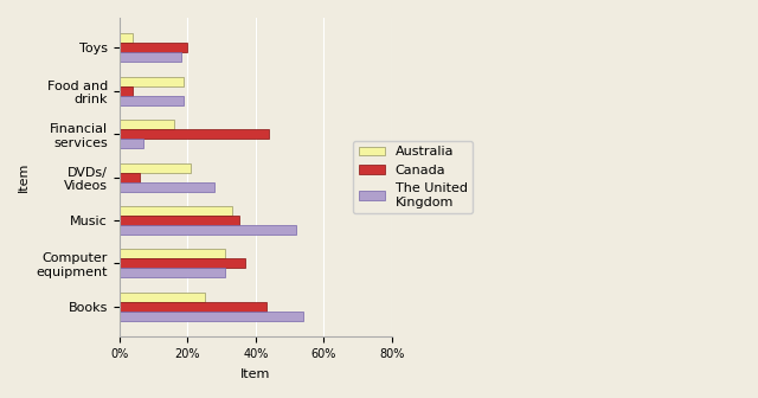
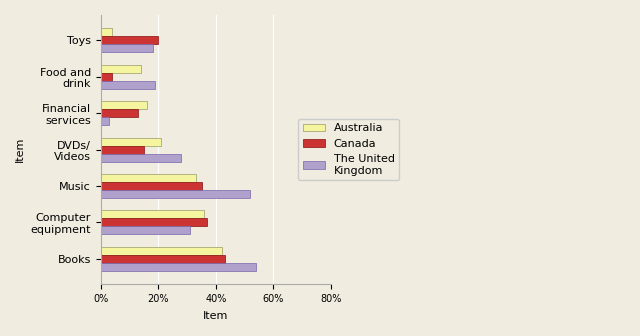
Australia/Food and drink: 19% -> 14%
Canada/Financial services: 44% -> 13%
The United Kingdom/Financial services: 7% -> 3%
Canada/DVDs/ Videos: 6% -> 15%
Australia/Computer equipment: 31% -> 36%
Australia/Books: 25% -> 42%
